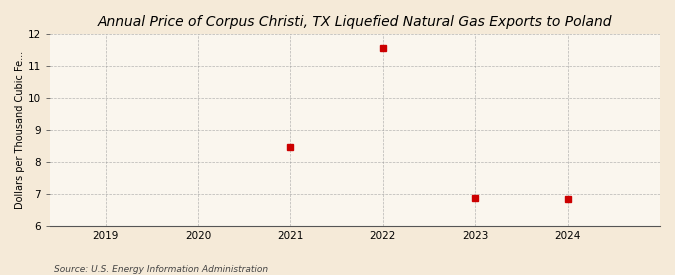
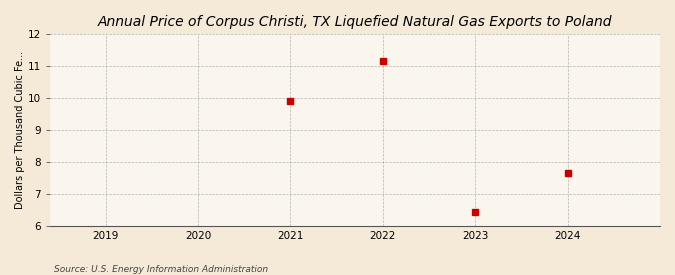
2021: 8.46 -> 9.90
2022: 11.57 -> 11.15
2023: 6.88 -> 6.45
2024: 6.84 -> 7.65
